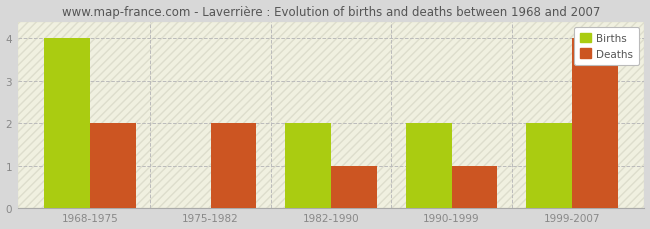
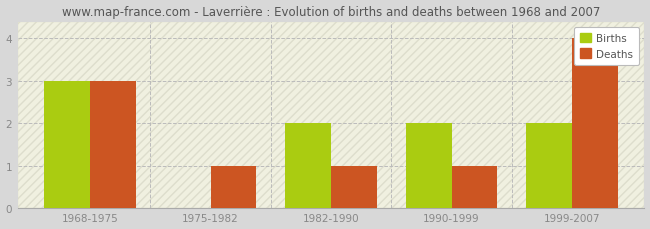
Births/1968-1975: 4 -> 3
Deaths/1968-1975: 2 -> 3
Deaths/1975-1982: 2 -> 1
